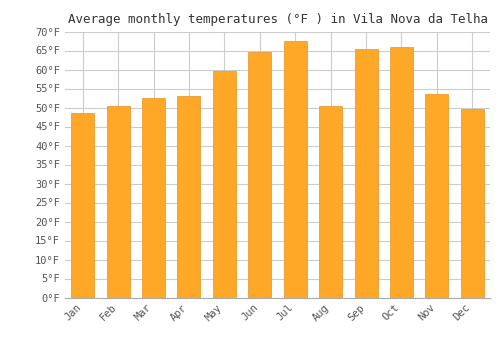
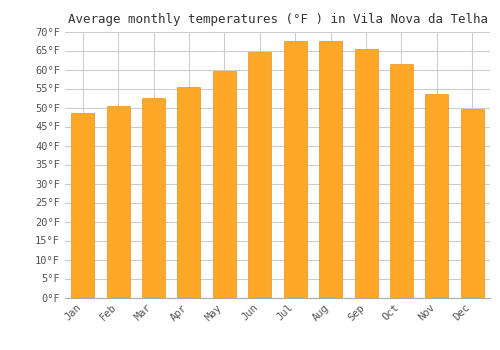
Apr: 53.0°F -> 55.5°F
Aug: 50.5°F -> 67.5°F
Oct: 66.0°F -> 61.5°F
